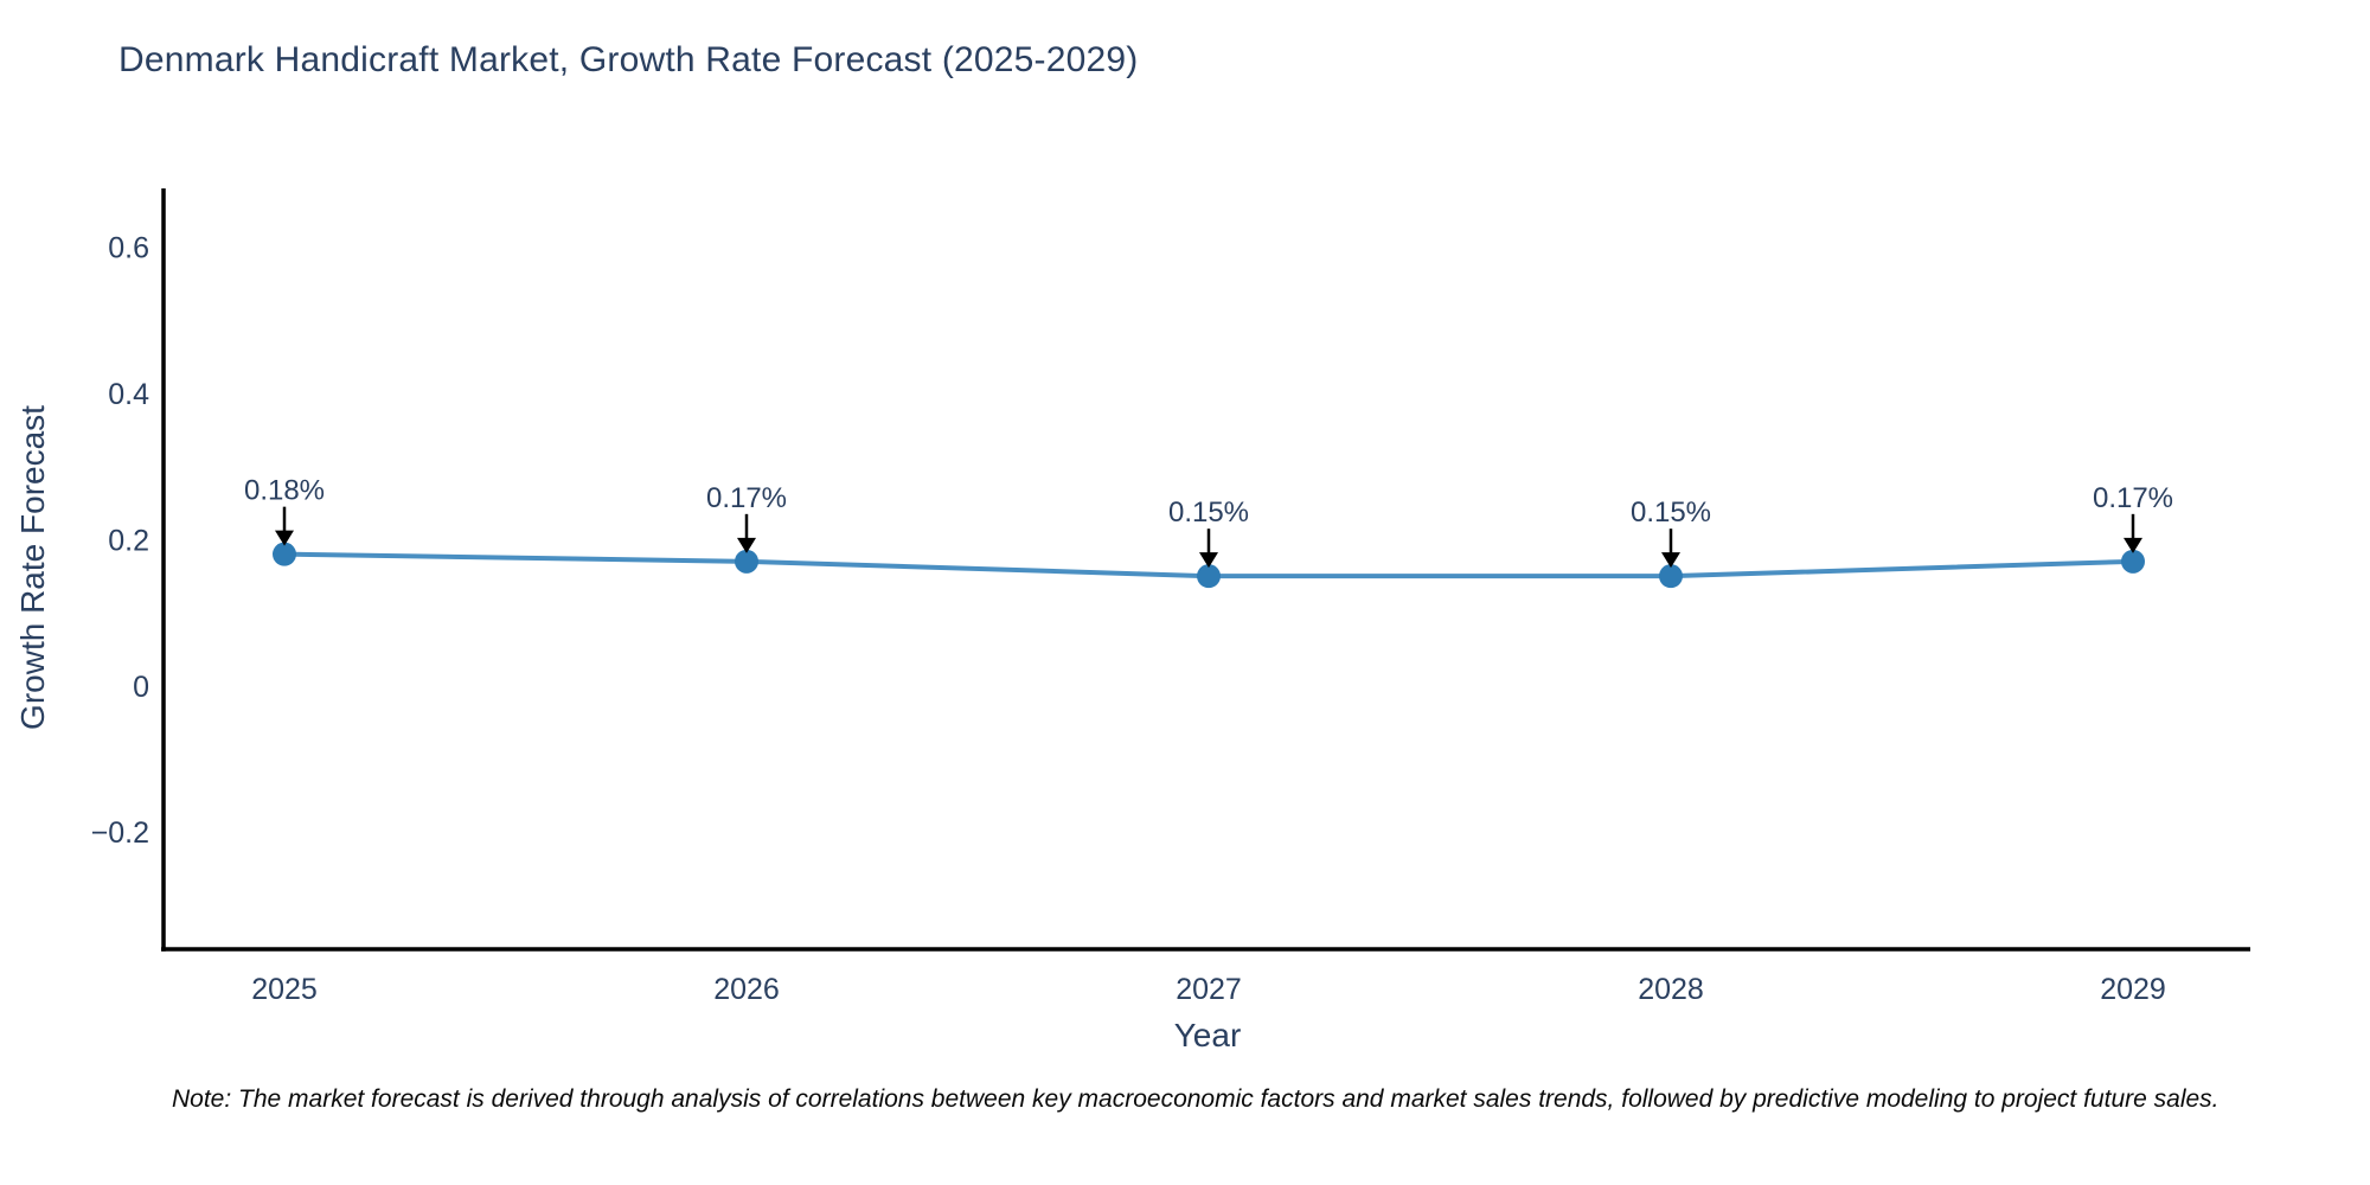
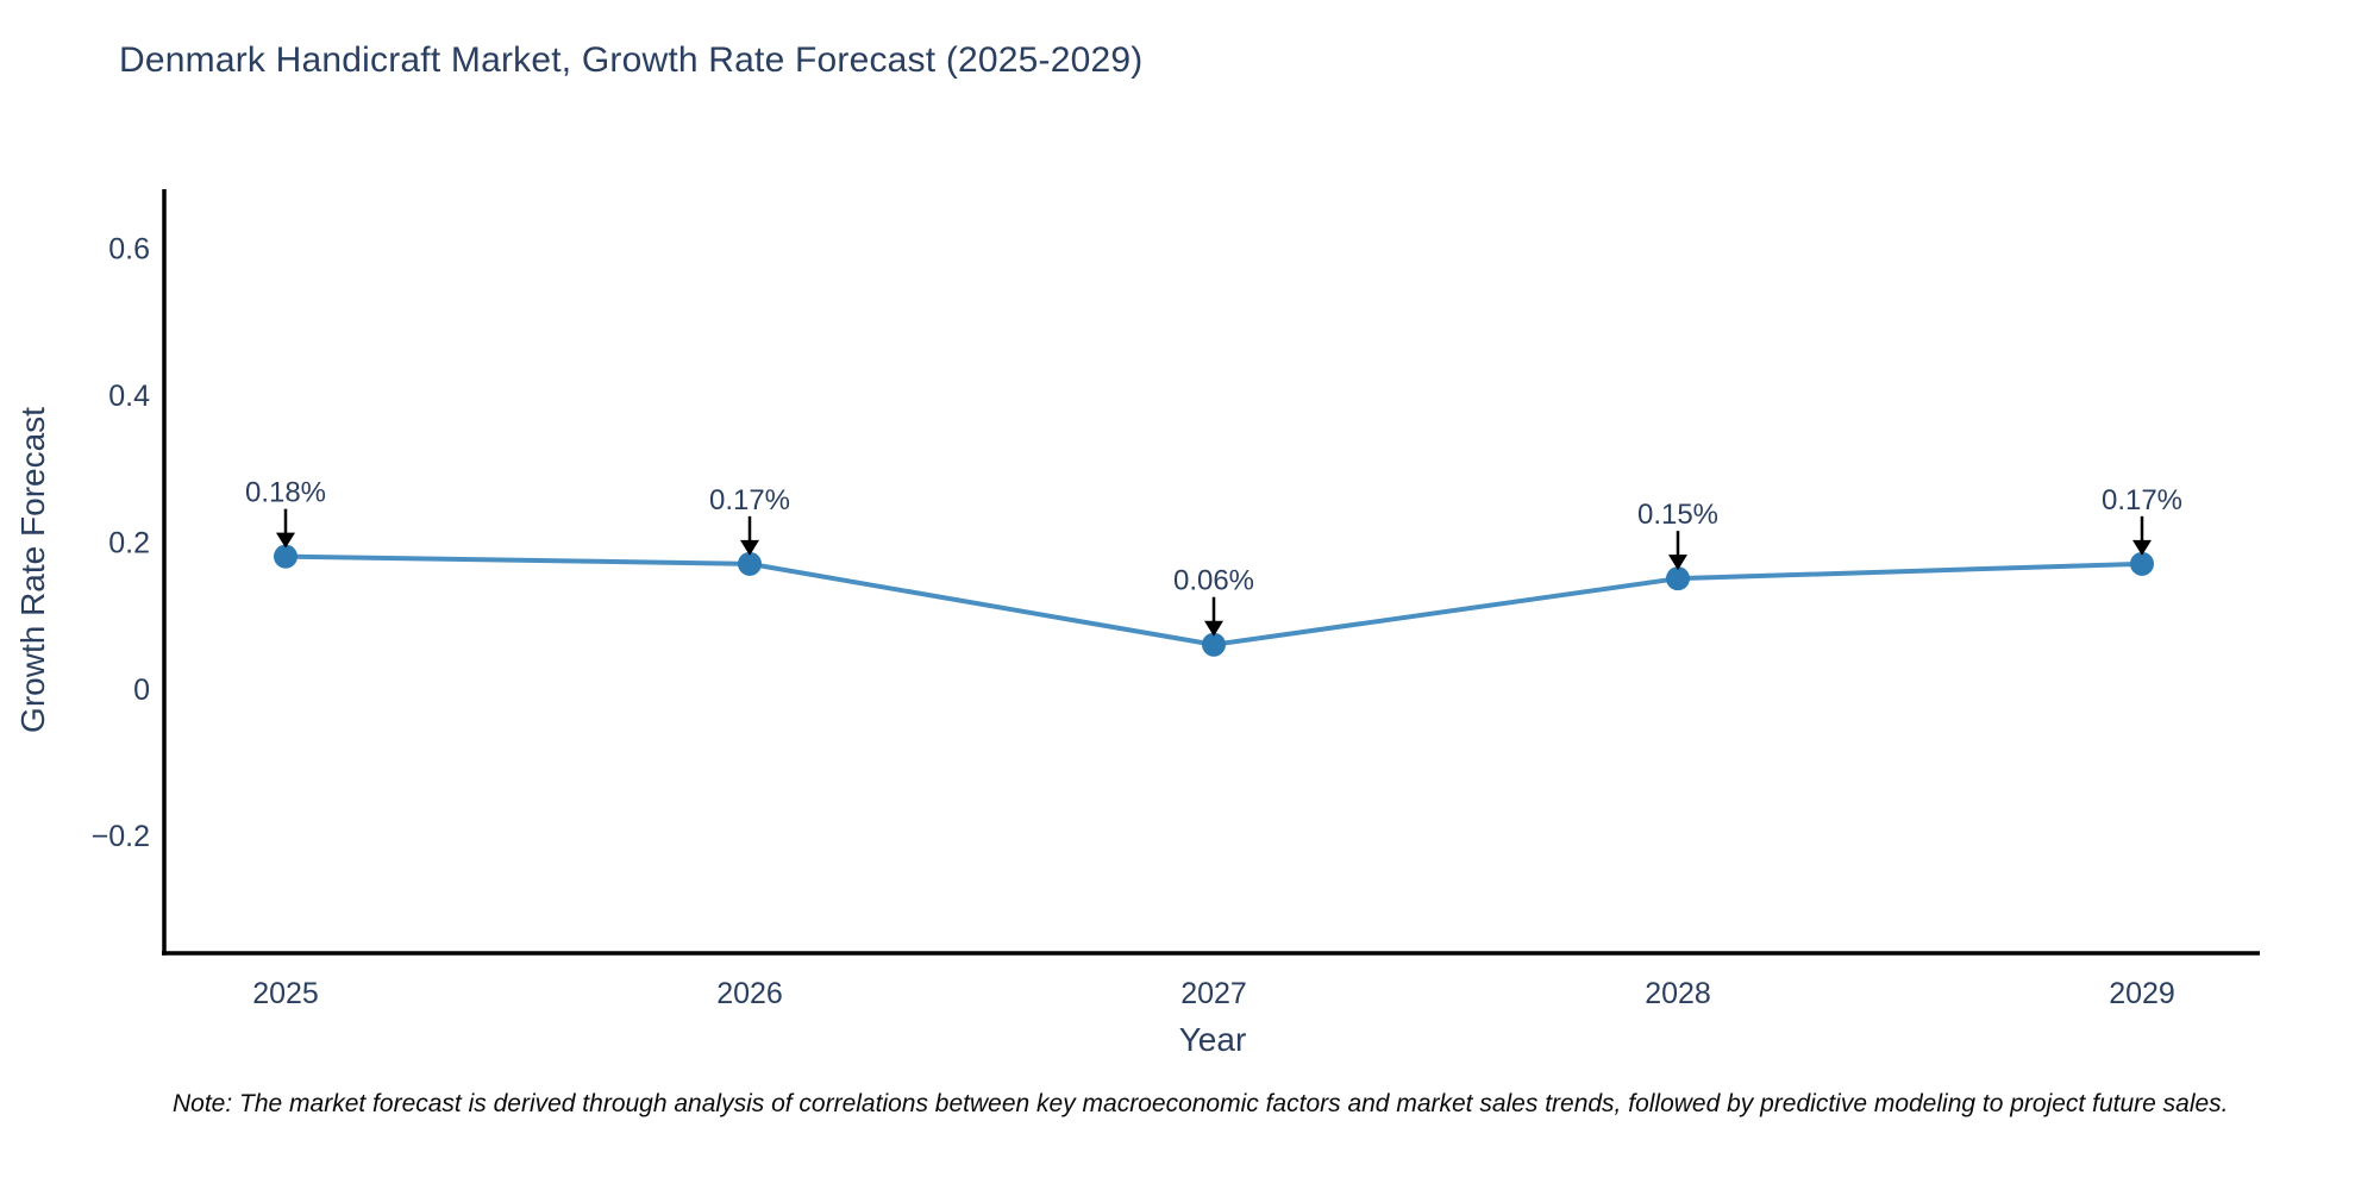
2027: 0.15% -> 0.06%
